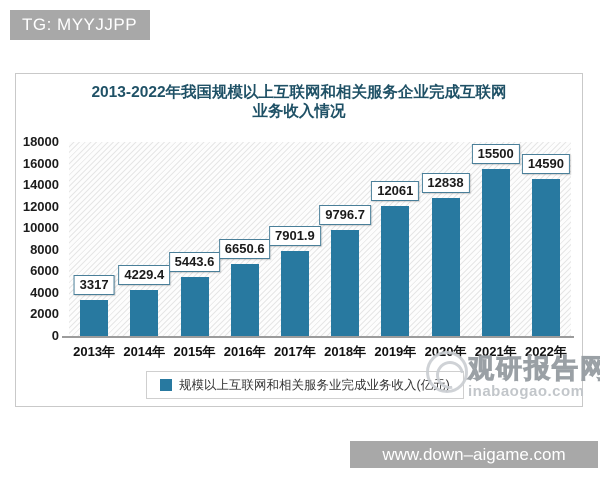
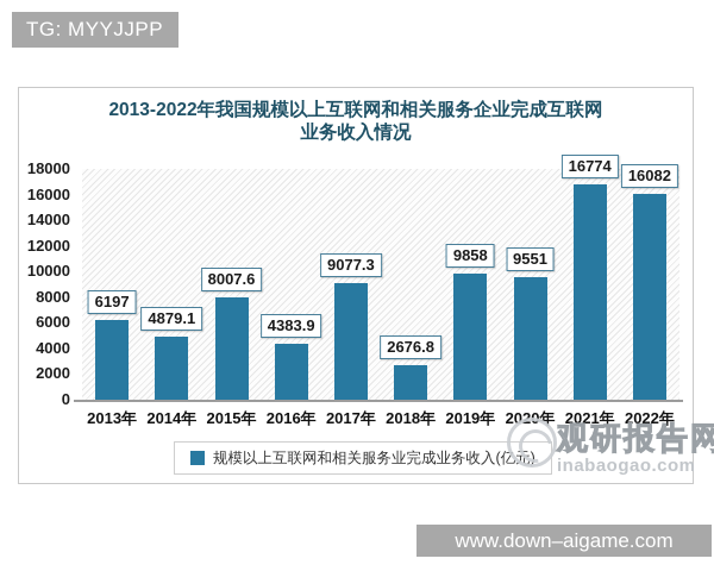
2013年: 3317 -> 6197
2014年: 4229.4 -> 4879.1
2015年: 5443.6 -> 8007.6
2016年: 6650.6 -> 4383.9
2017年: 7901.9 -> 9077.3
2018年: 9796.7 -> 2676.8
2019年: 12061 -> 9858
2020年: 12838 -> 9551
2021年: 15500 -> 16774
2022年: 14590 -> 16082
